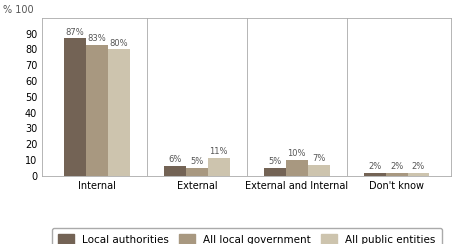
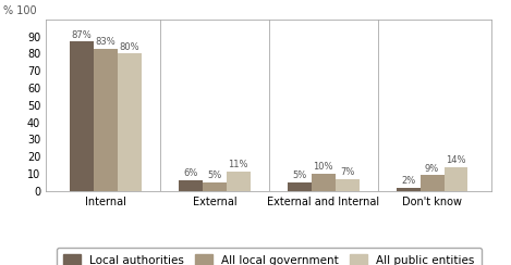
All local government/Don't know: 2% -> 9%
All public entities/Don't know: 2% -> 14%
